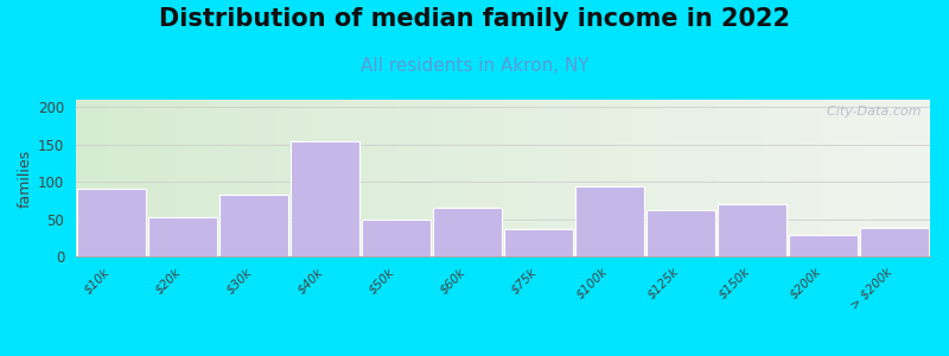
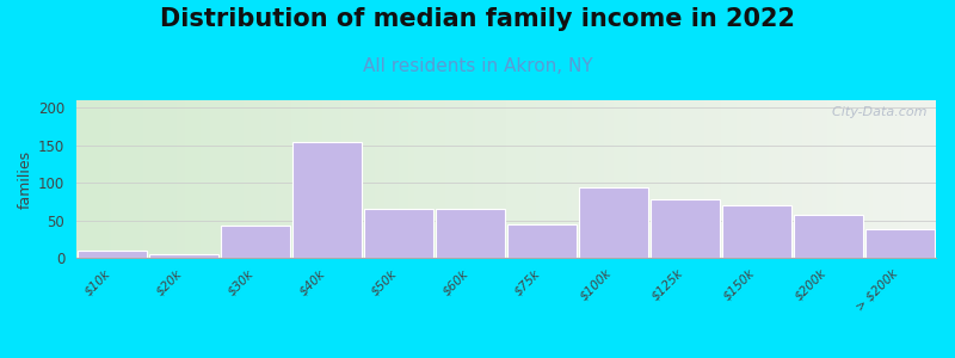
$10k: 90 -> 10
$20k: 52 -> 5
$30k: 82 -> 43
$50k: 50 -> 66
$75k: 36 -> 44
$125k: 62 -> 78
$200k: 28 -> 57
